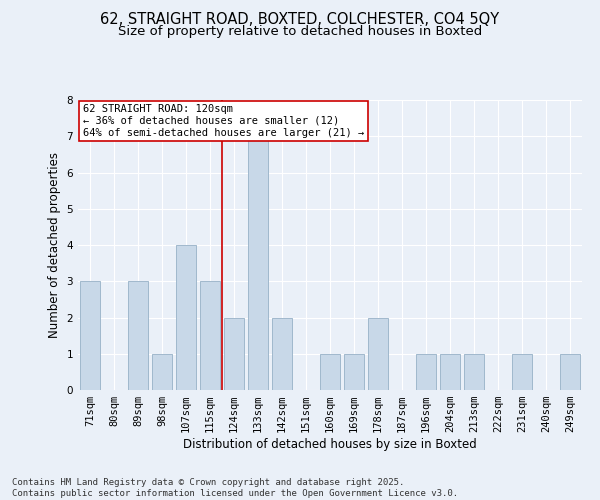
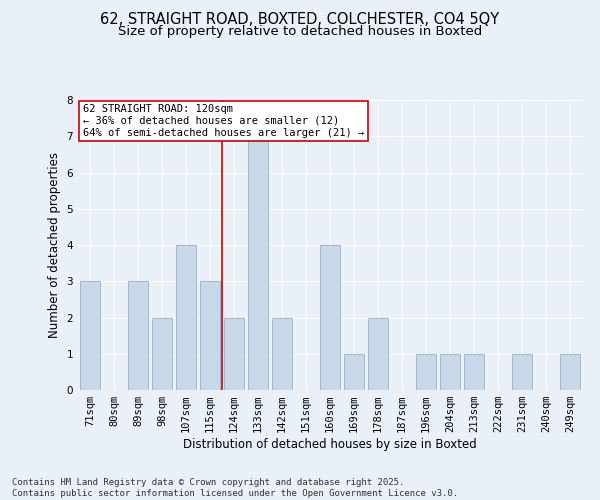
98sqm: 1 -> 2
160sqm: 1 -> 4
